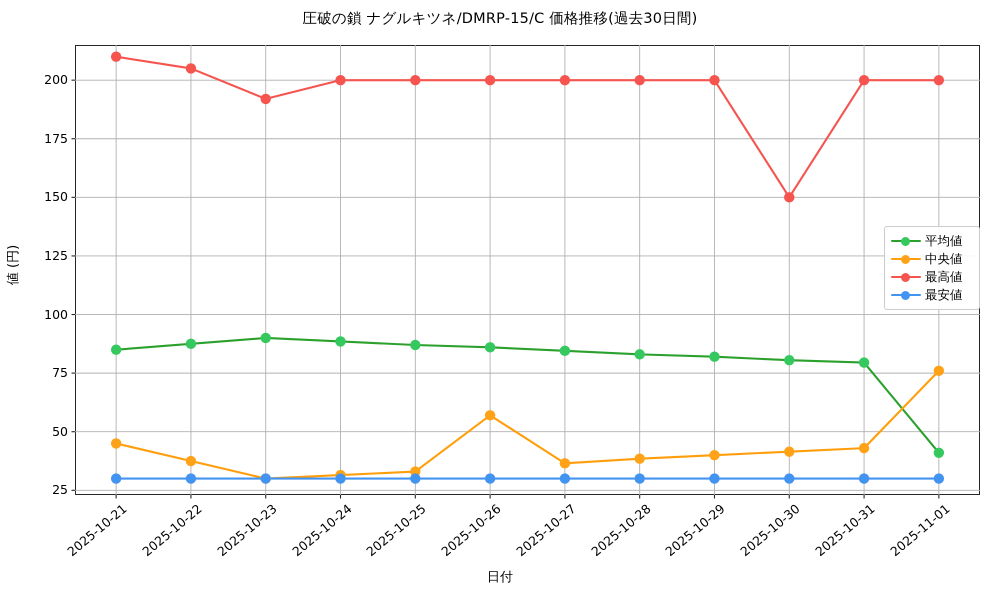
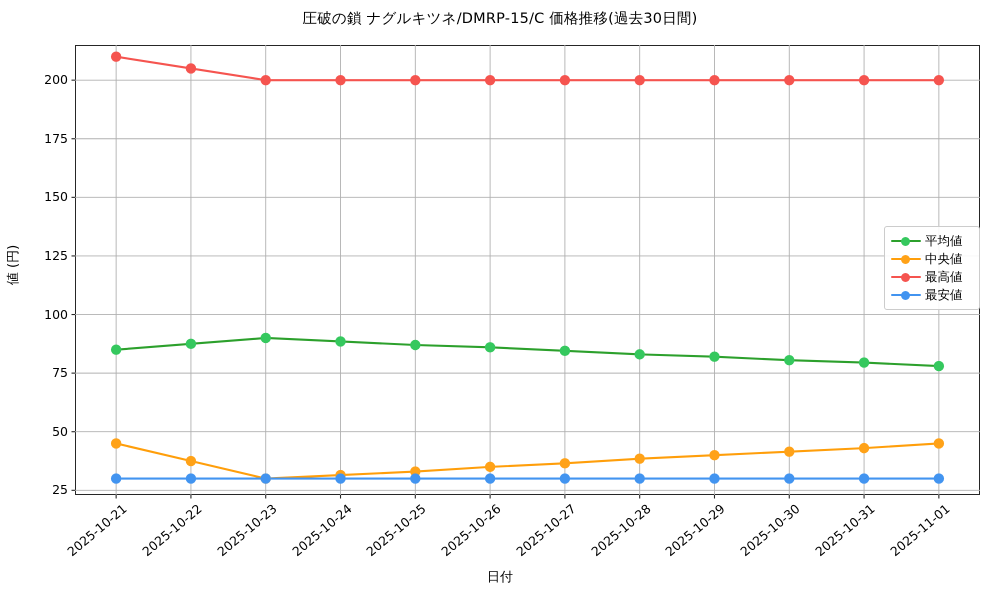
最高値/2025-10-23: 192 -> 200
中央値/2025-10-26: 57 -> 35
最高値/2025-10-30: 150 -> 200
平均値/2025-11-01: 41 -> 78
中央値/2025-11-01: 76 -> 45
